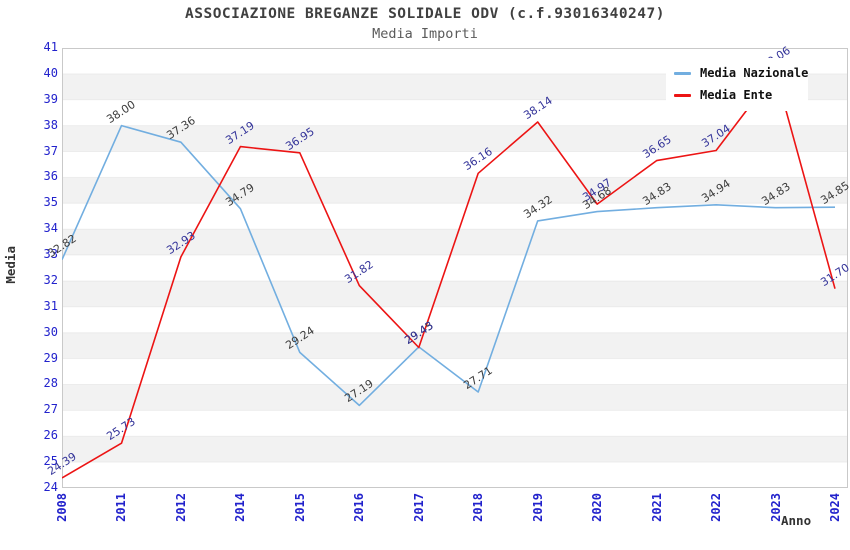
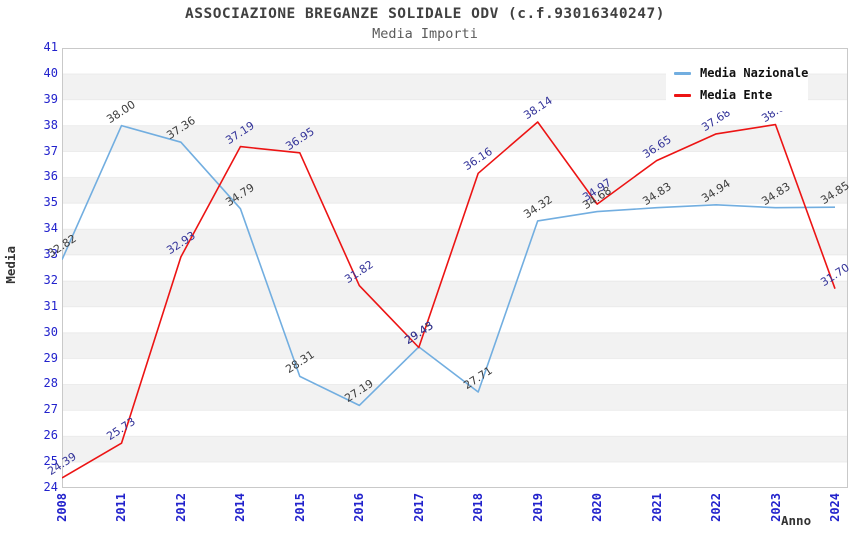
Media Nazionale/2015: 29.24 -> 28.31
Media Ente/2022: 37.04 -> 37.68
Media Ente/2023: 40.06 -> 38.04
